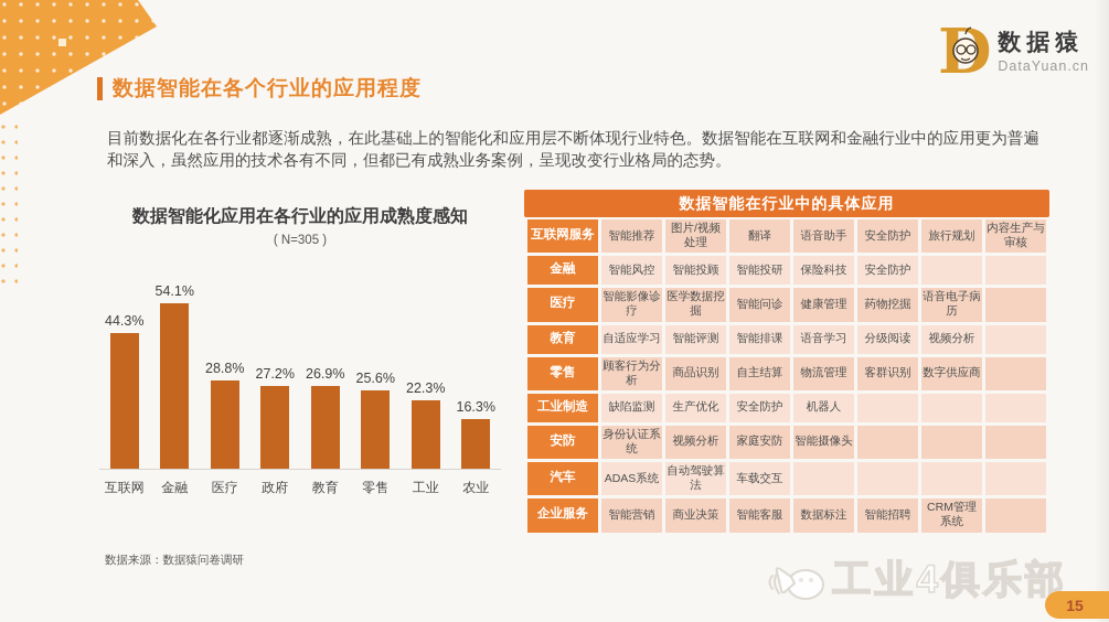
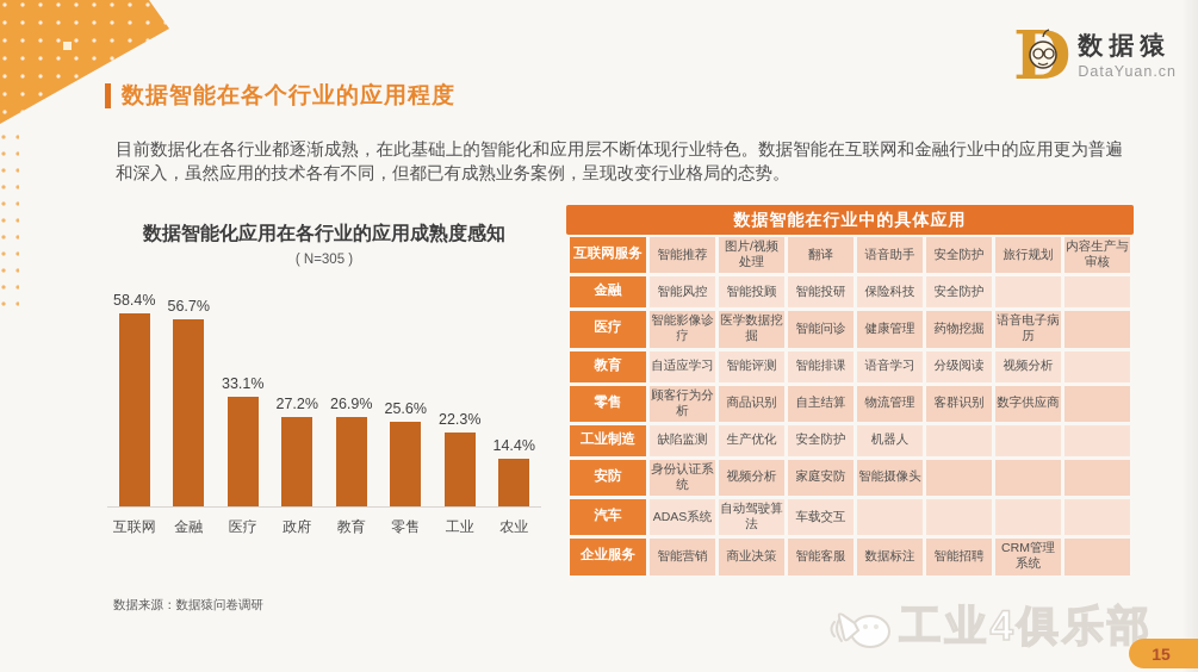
数据智能化应用在各行业的应用成熟度感知/互联网: 44.3% -> 58.4%
数据智能化应用在各行业的应用成熟度感知/金融: 54.1% -> 56.7%
数据智能化应用在各行业的应用成熟度感知/医疗: 28.8% -> 33.1%
数据智能化应用在各行业的应用成熟度感知/农业: 16.3% -> 14.4%
